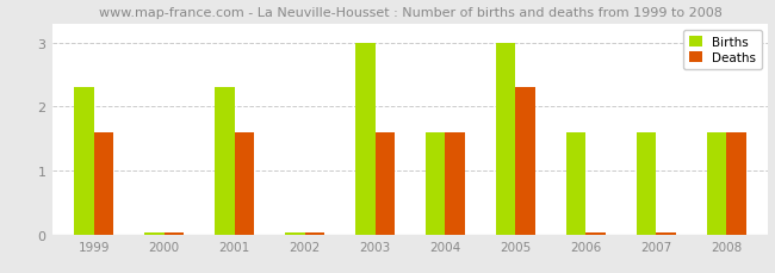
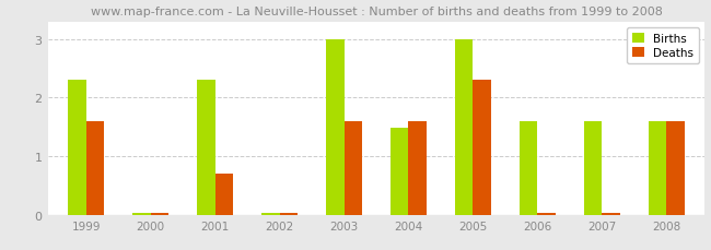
Deaths/2001: 1.60 -> 0.70
Births/2004: 1.60 -> 1.48
